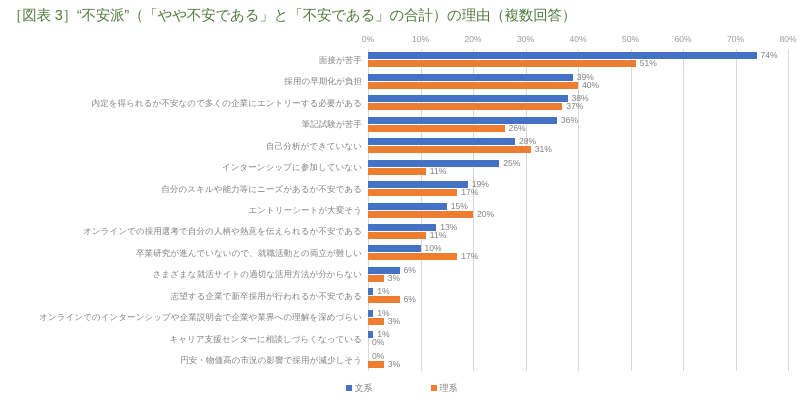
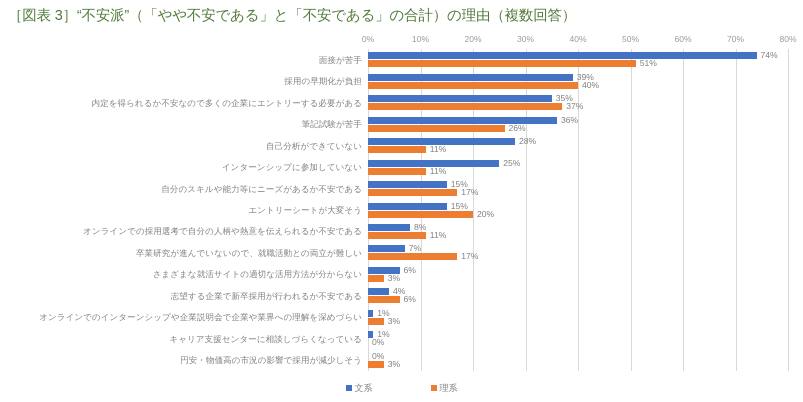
文系/内定を得られるか不安なので多くの企業にエントリーする必要がある: 38% -> 35%
理系/自己分析ができていない: 31% -> 11%
文系/自分のスキルや能力等にニーズがあるか不安である: 19% -> 15%
文系/オンラインでの採用選考で自分の人柄や熱意を伝えられるか不安である: 13% -> 8%
文系/卒業研究が進んでいないので、就職活動との両立が難しい: 10% -> 7%
文系/志望する企業で新卒採用が行われるか不安である: 1% -> 4%
